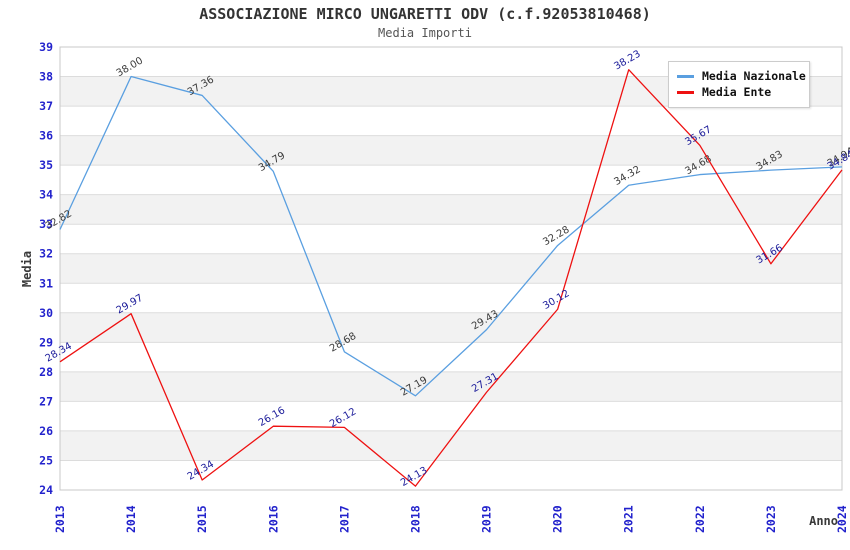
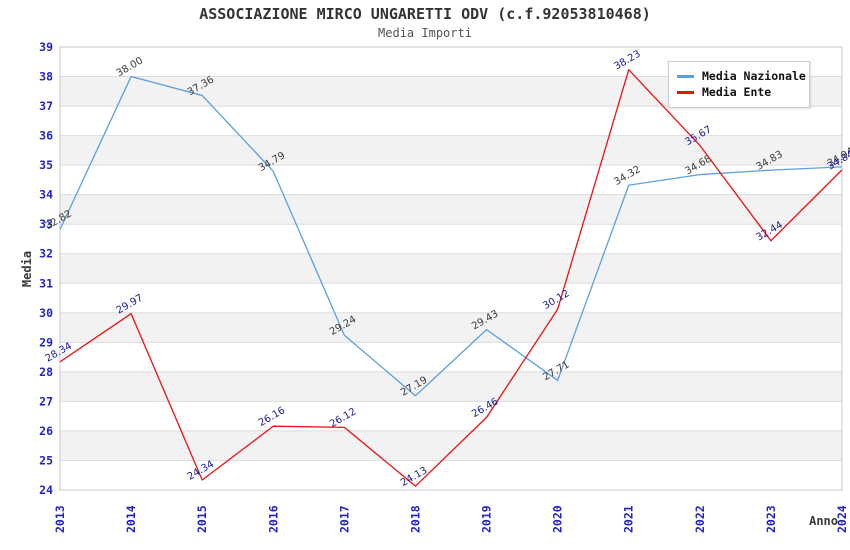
Media Nazionale/2017: 28.68 -> 29.24
Media Ente/2019: 27.31 -> 26.46
Media Nazionale/2020: 32.28 -> 27.71
Media Ente/2023: 31.66 -> 32.44
